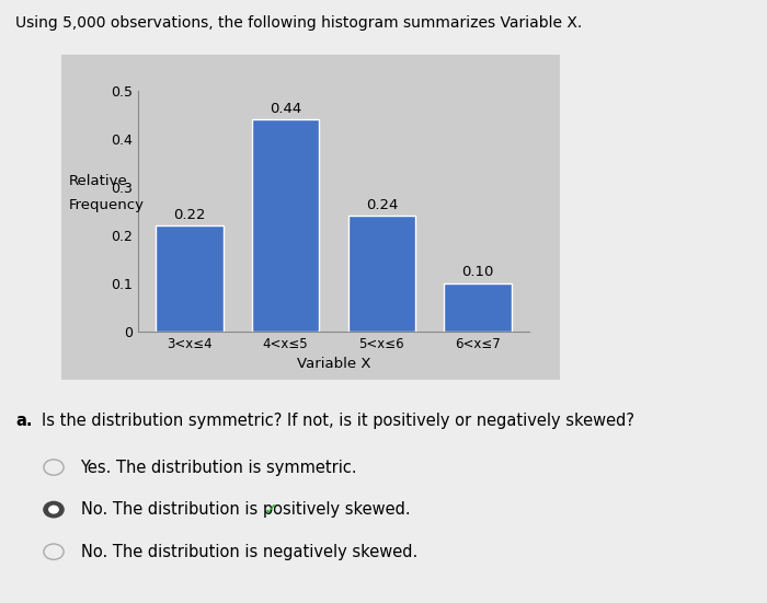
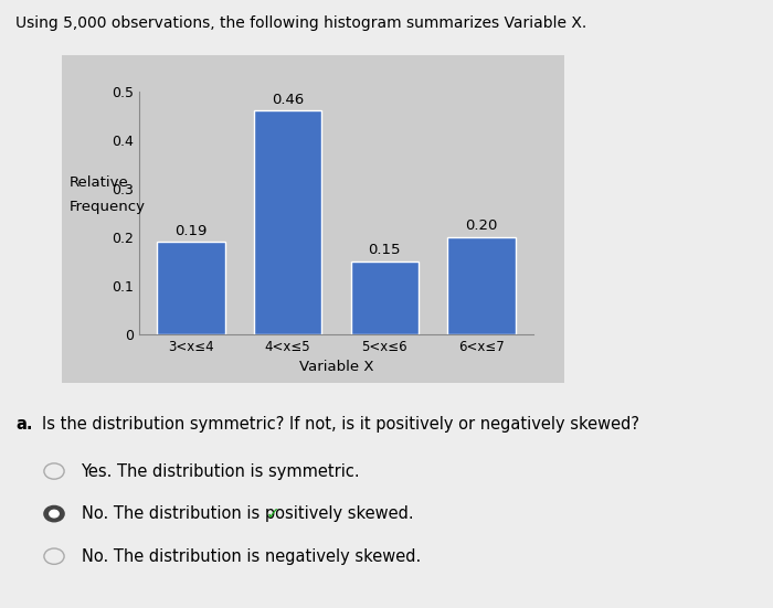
3<x≤4: 0.22 -> 0.19
4<x≤5: 0.44 -> 0.46
5<x≤6: 0.24 -> 0.15
6<x≤7: 0.10 -> 0.20
